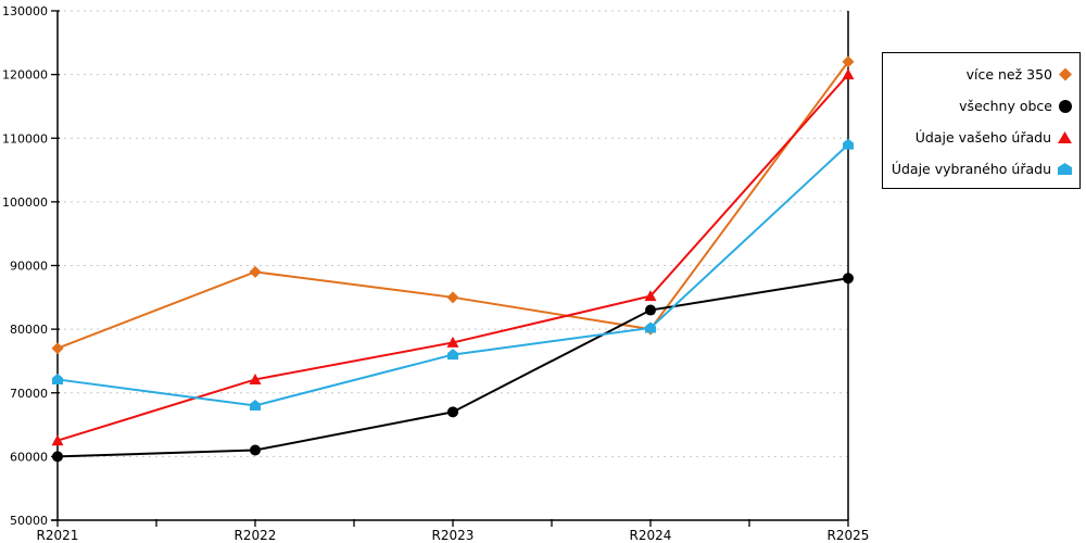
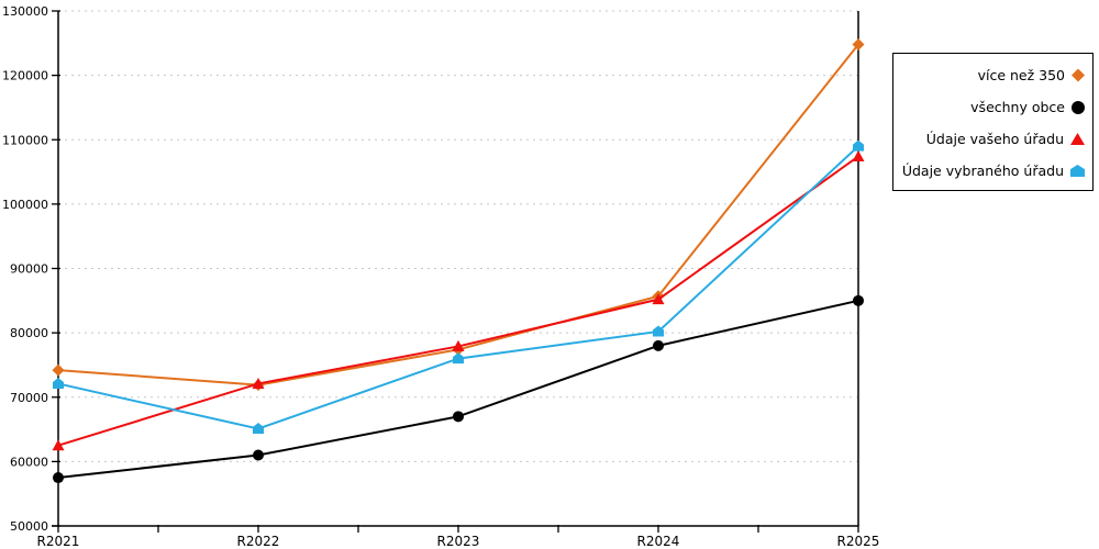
více než 350/R2021: 77000 -> 74000
všechny obce/R2021: 60000 -> 58000
více než 350/R2022: 89000 -> 72000
Údaje vybraného úřadu/R2022: 68000 -> 65000
více než 350/R2023: 85000 -> 77000
více než 350/R2024: 80000 -> 86000
všechny obce/R2024: 83000 -> 78000
více než 350/R2025: 122000 -> 125000
všechny obce/R2025: 88000 -> 85000
Údaje vašeho úřadu/R2025: 120000 -> 107000
